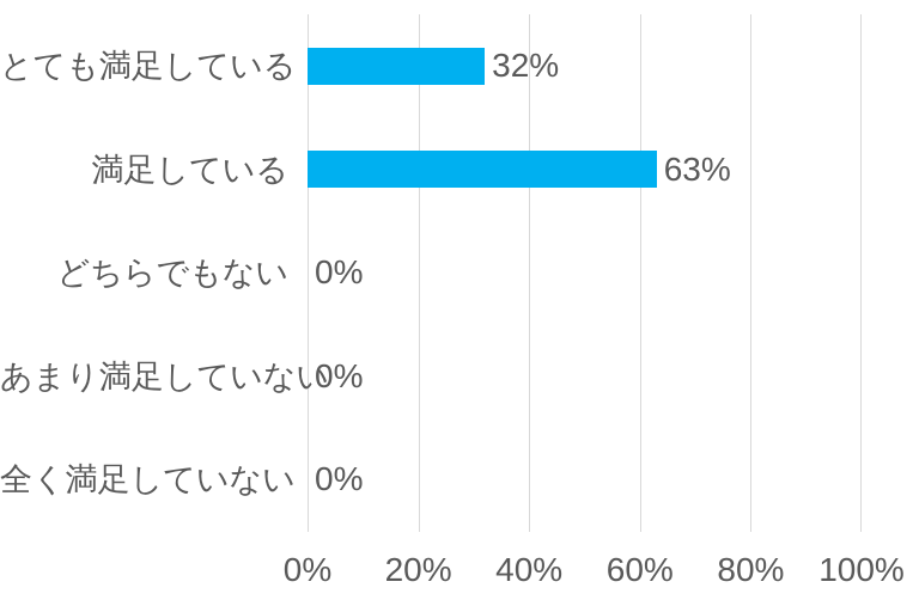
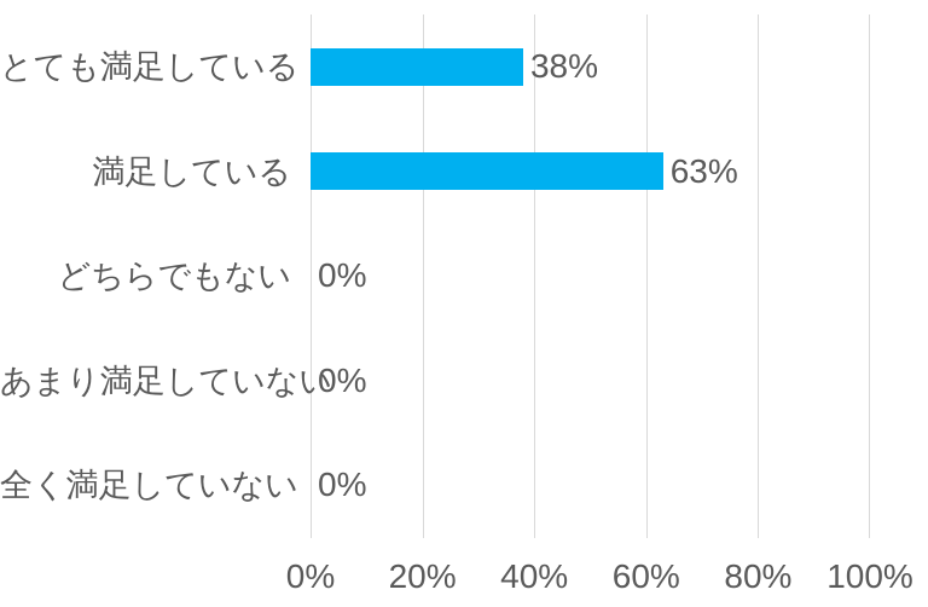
とても満足している: 32% -> 38%
